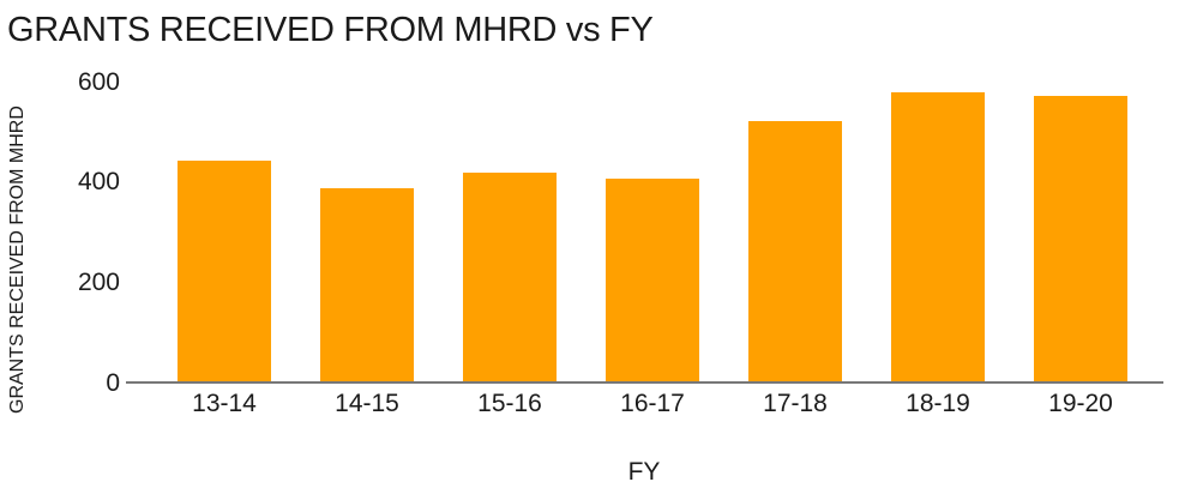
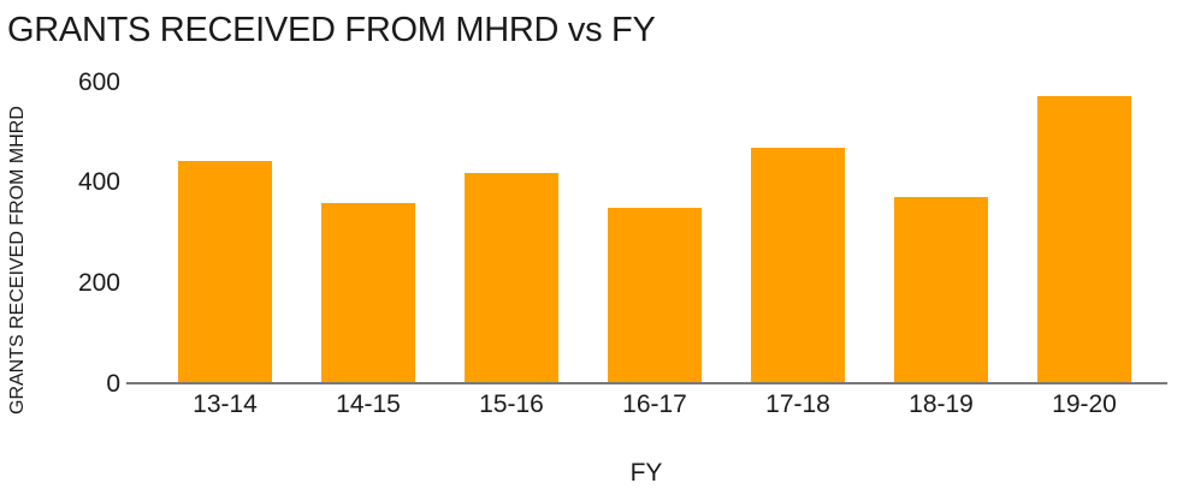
14-15: 390 -> 360
16-17: 410 -> 350
17-18: 520 -> 470
18-19: 580 -> 370
